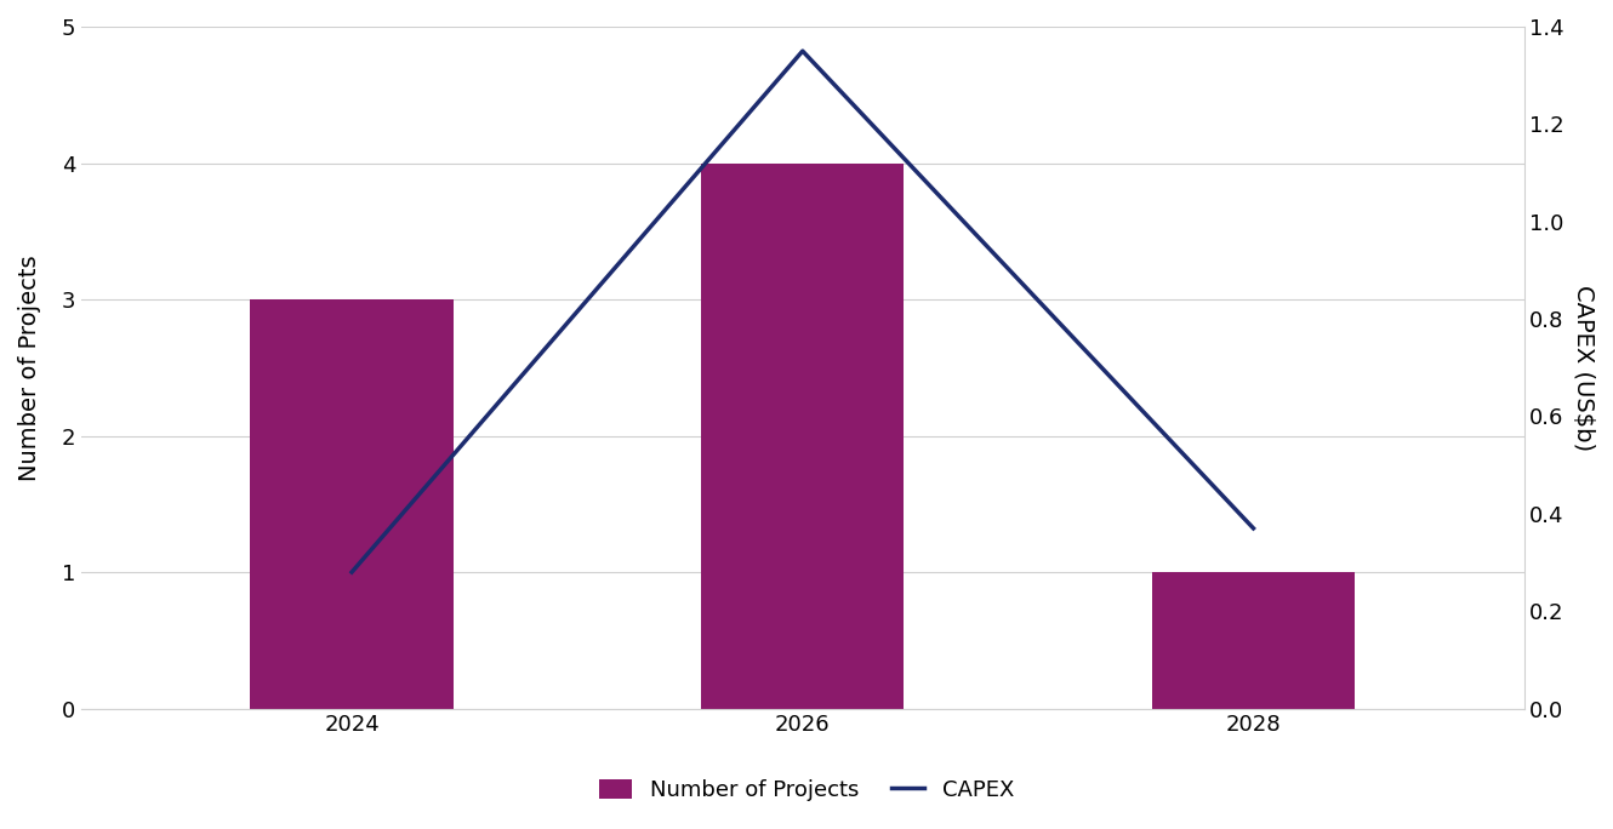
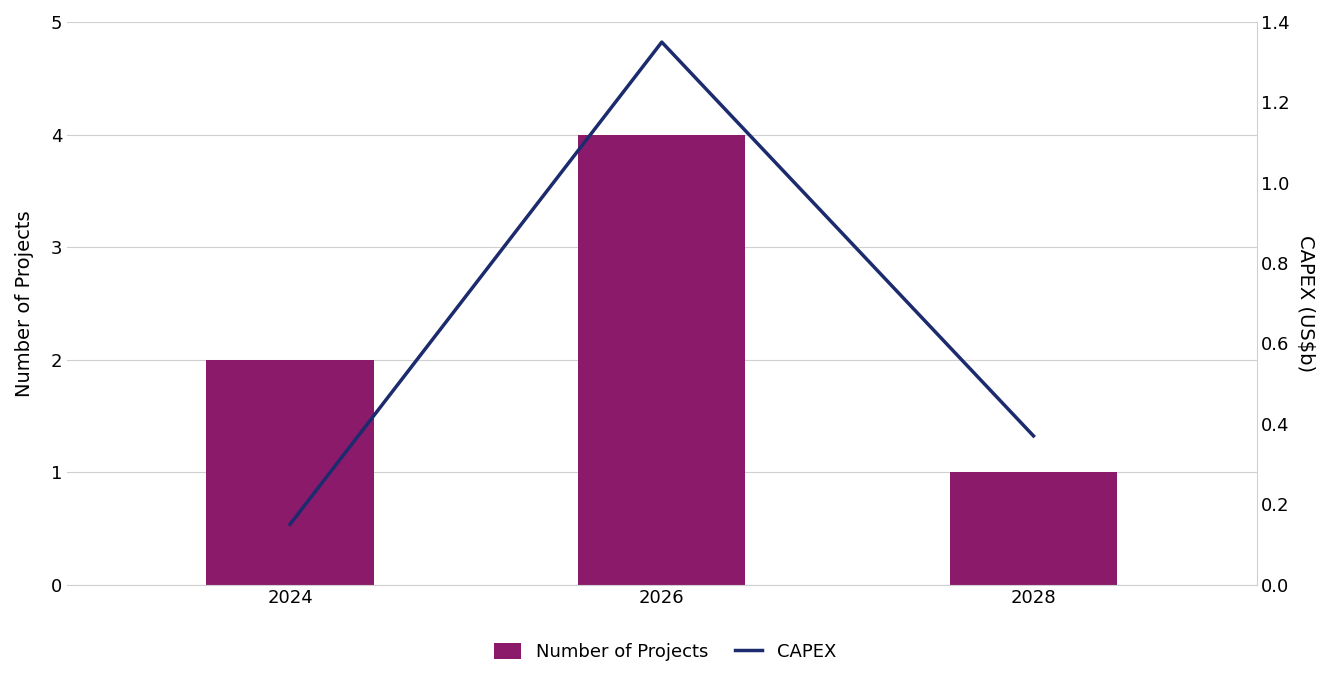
Number of Projects/2024: 3 -> 2
CAPEX/2024: 0.28 -> 0.15
